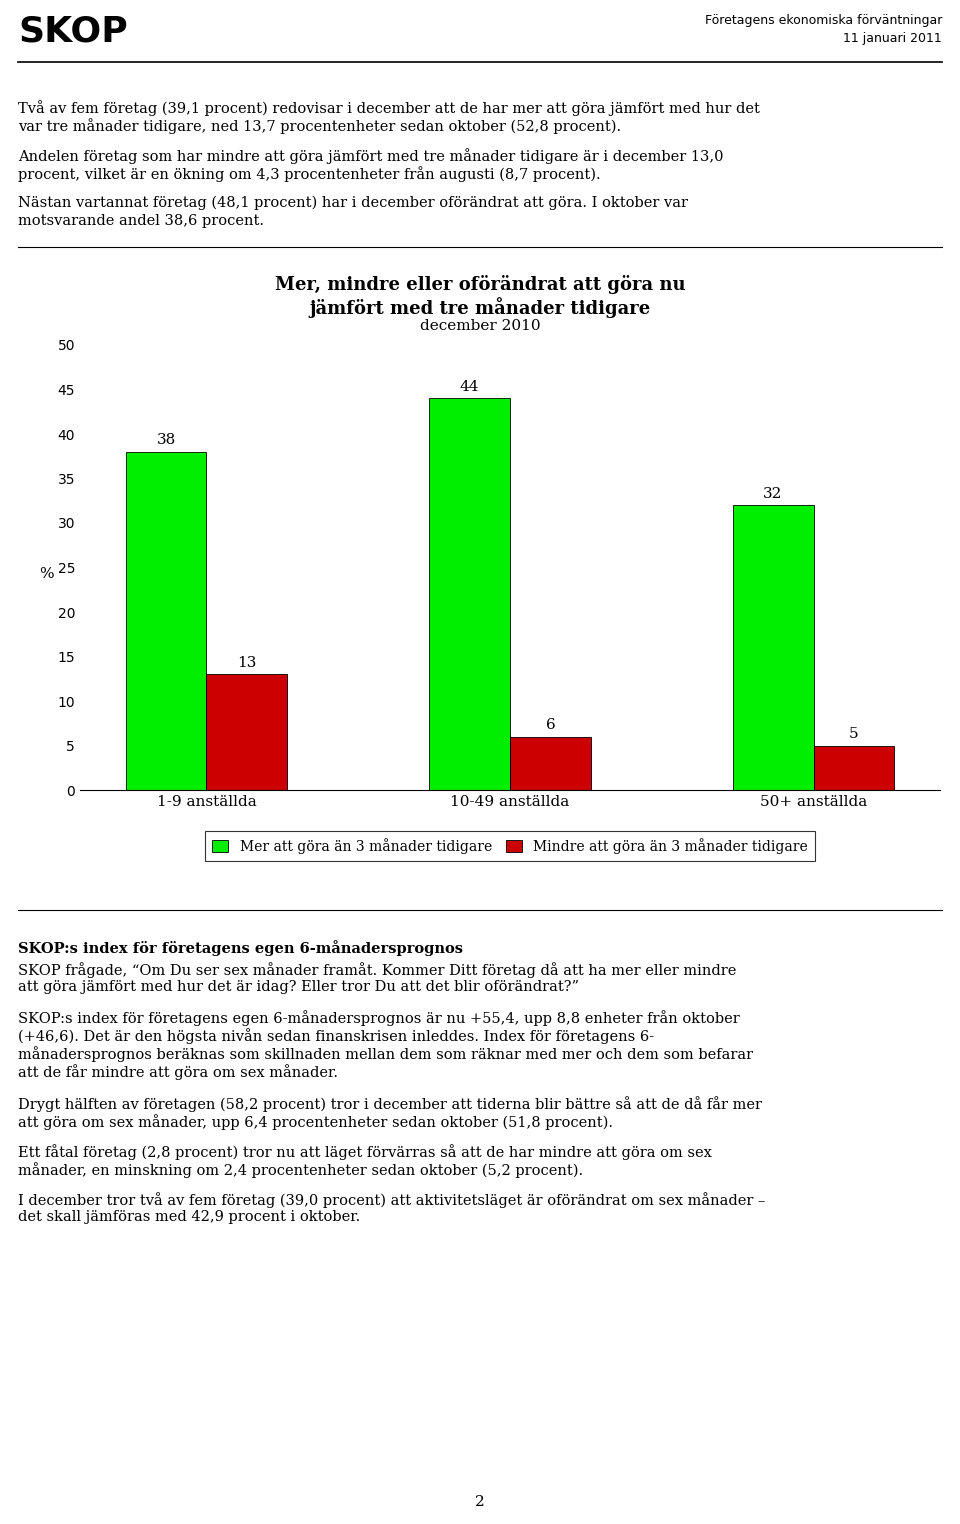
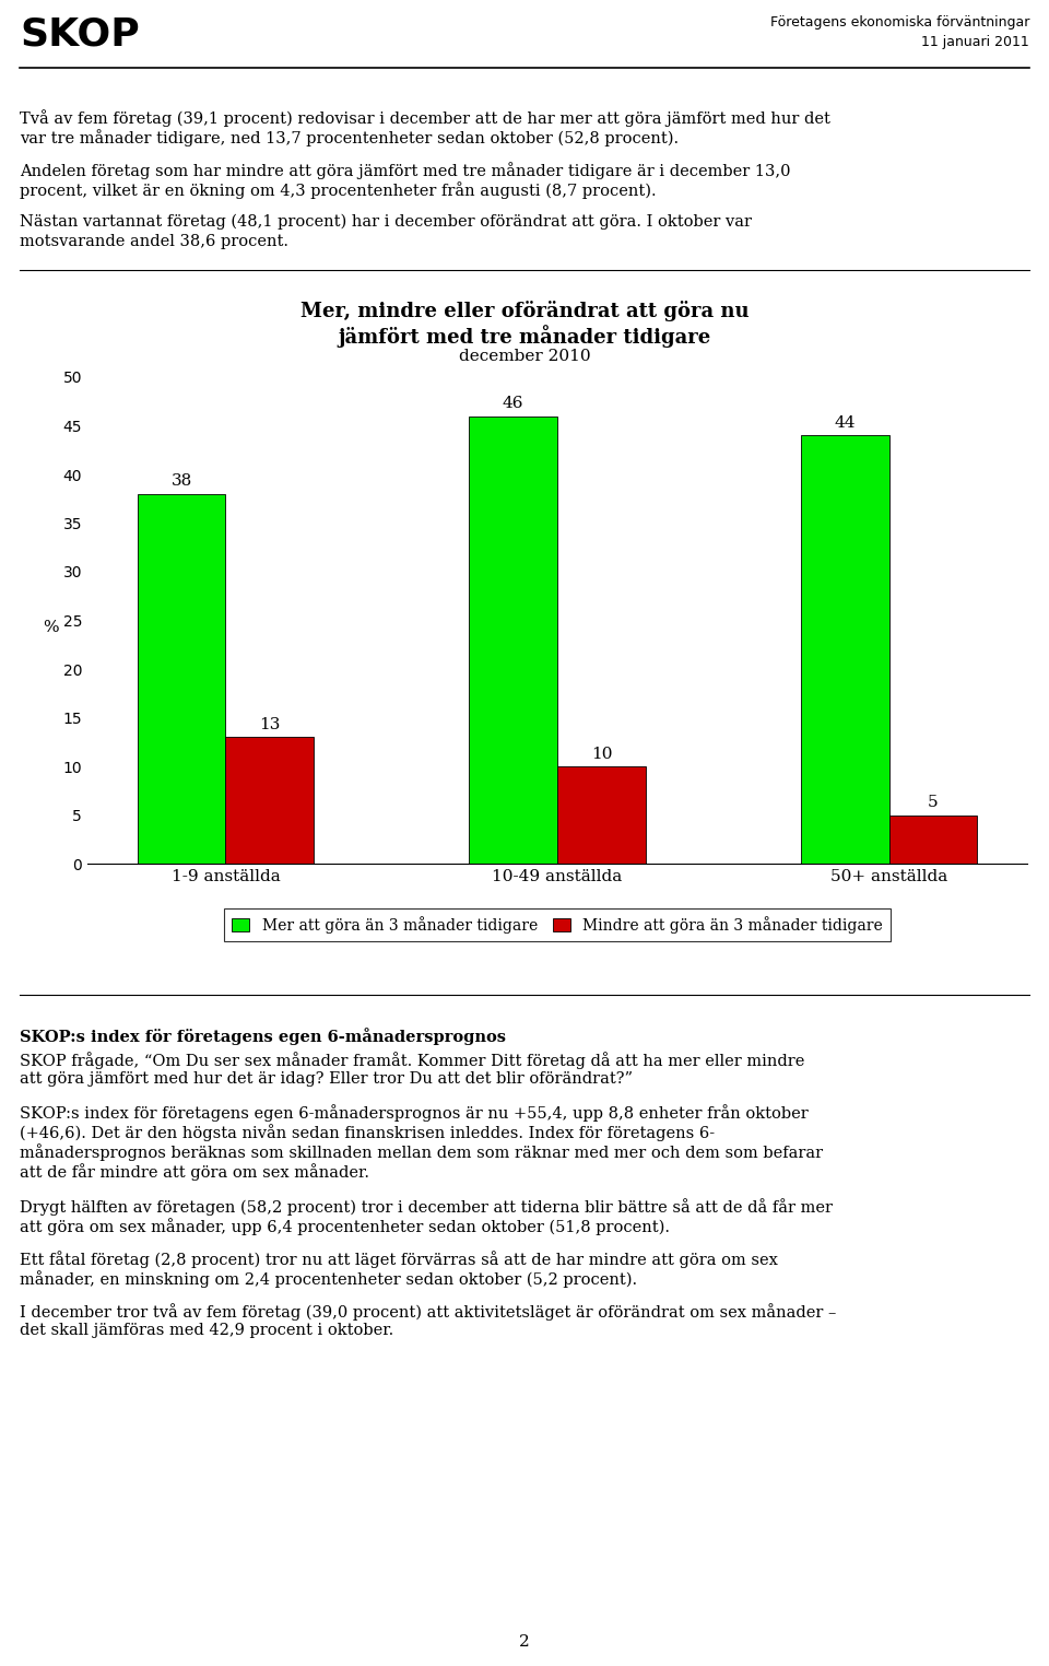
Mer att göra än 3 månader tidigare/10-49 anställda: 44 -> 46
Mindre att göra än 3 månader tidigare/10-49 anställda: 6 -> 10
Mer att göra än 3 månader tidigare/50+ anställda: 32 -> 44
